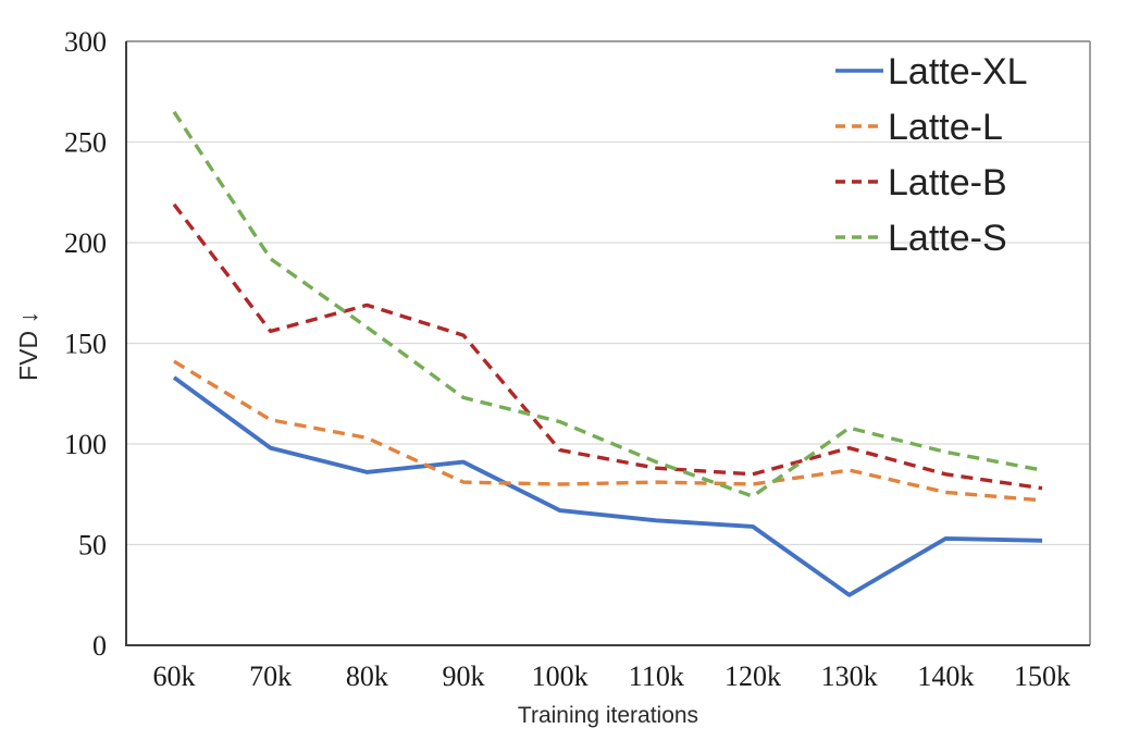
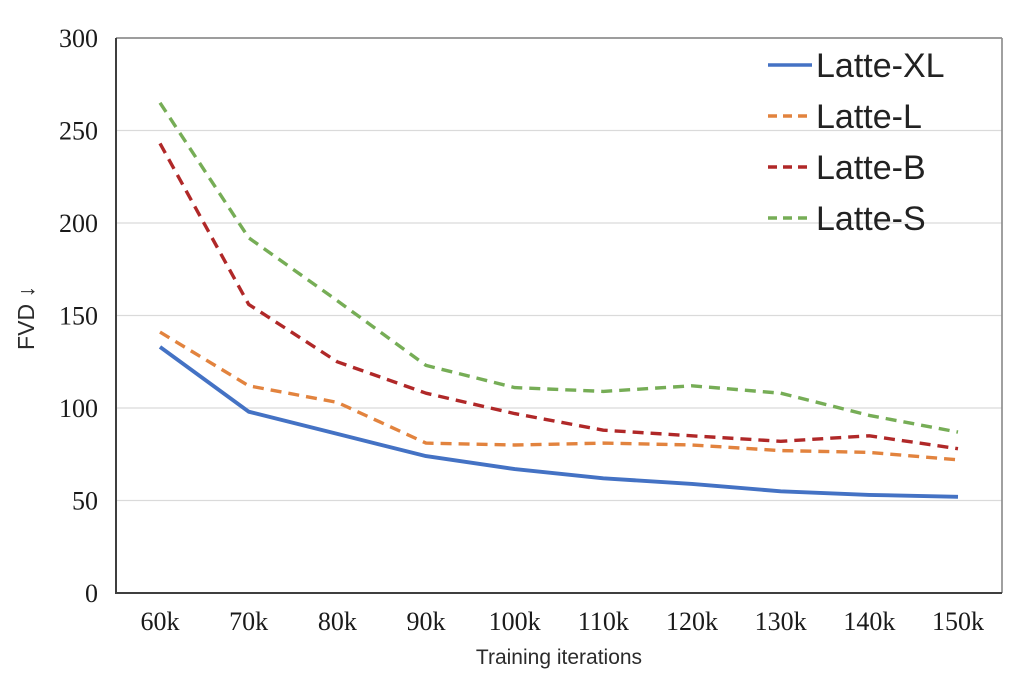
Latte-B/60k: 219 -> 243
Latte-B/80k: 169 -> 125
Latte-XL/90k: 91 -> 74
Latte-B/90k: 154 -> 108
Latte-S/110k: 91 -> 109
Latte-S/120k: 74 -> 112
Latte-XL/130k: 25 -> 55
Latte-L/130k: 87 -> 77
Latte-B/130k: 98 -> 82
